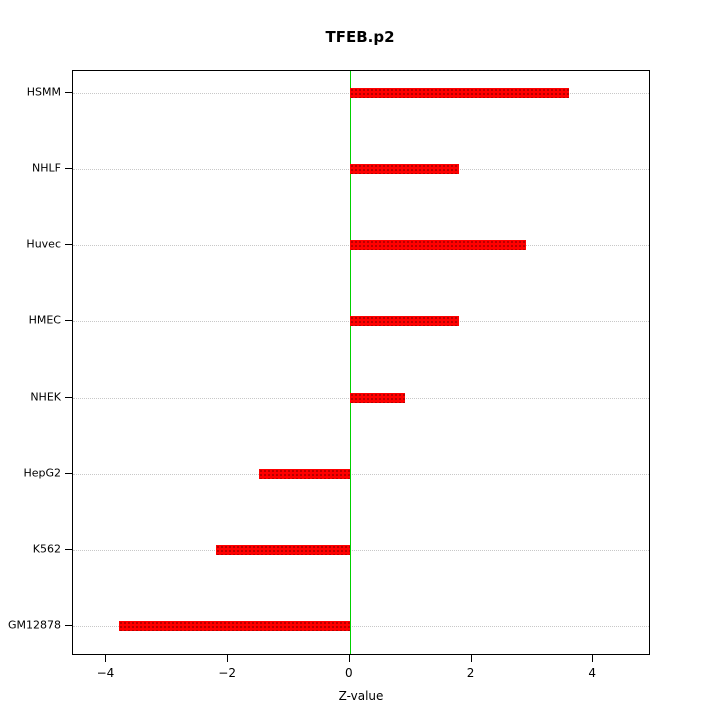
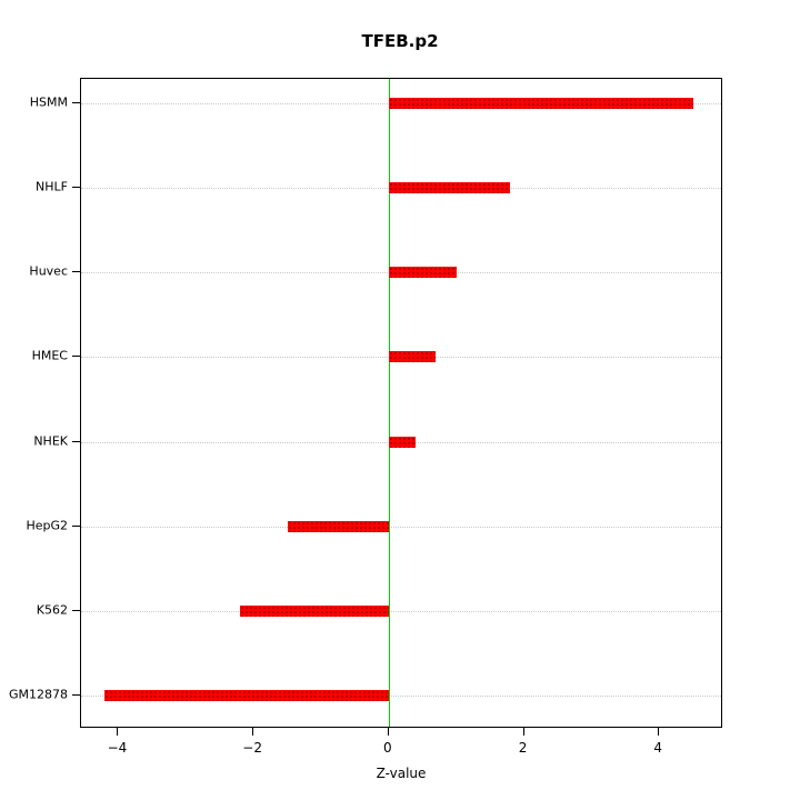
HSMM: 3.6 -> 4.5
Huvec: 2.9 -> 1.0
HMEC: 1.8 -> 0.7
NHEK: 0.9 -> 0.4
GM12878: -3.8 -> -4.2
